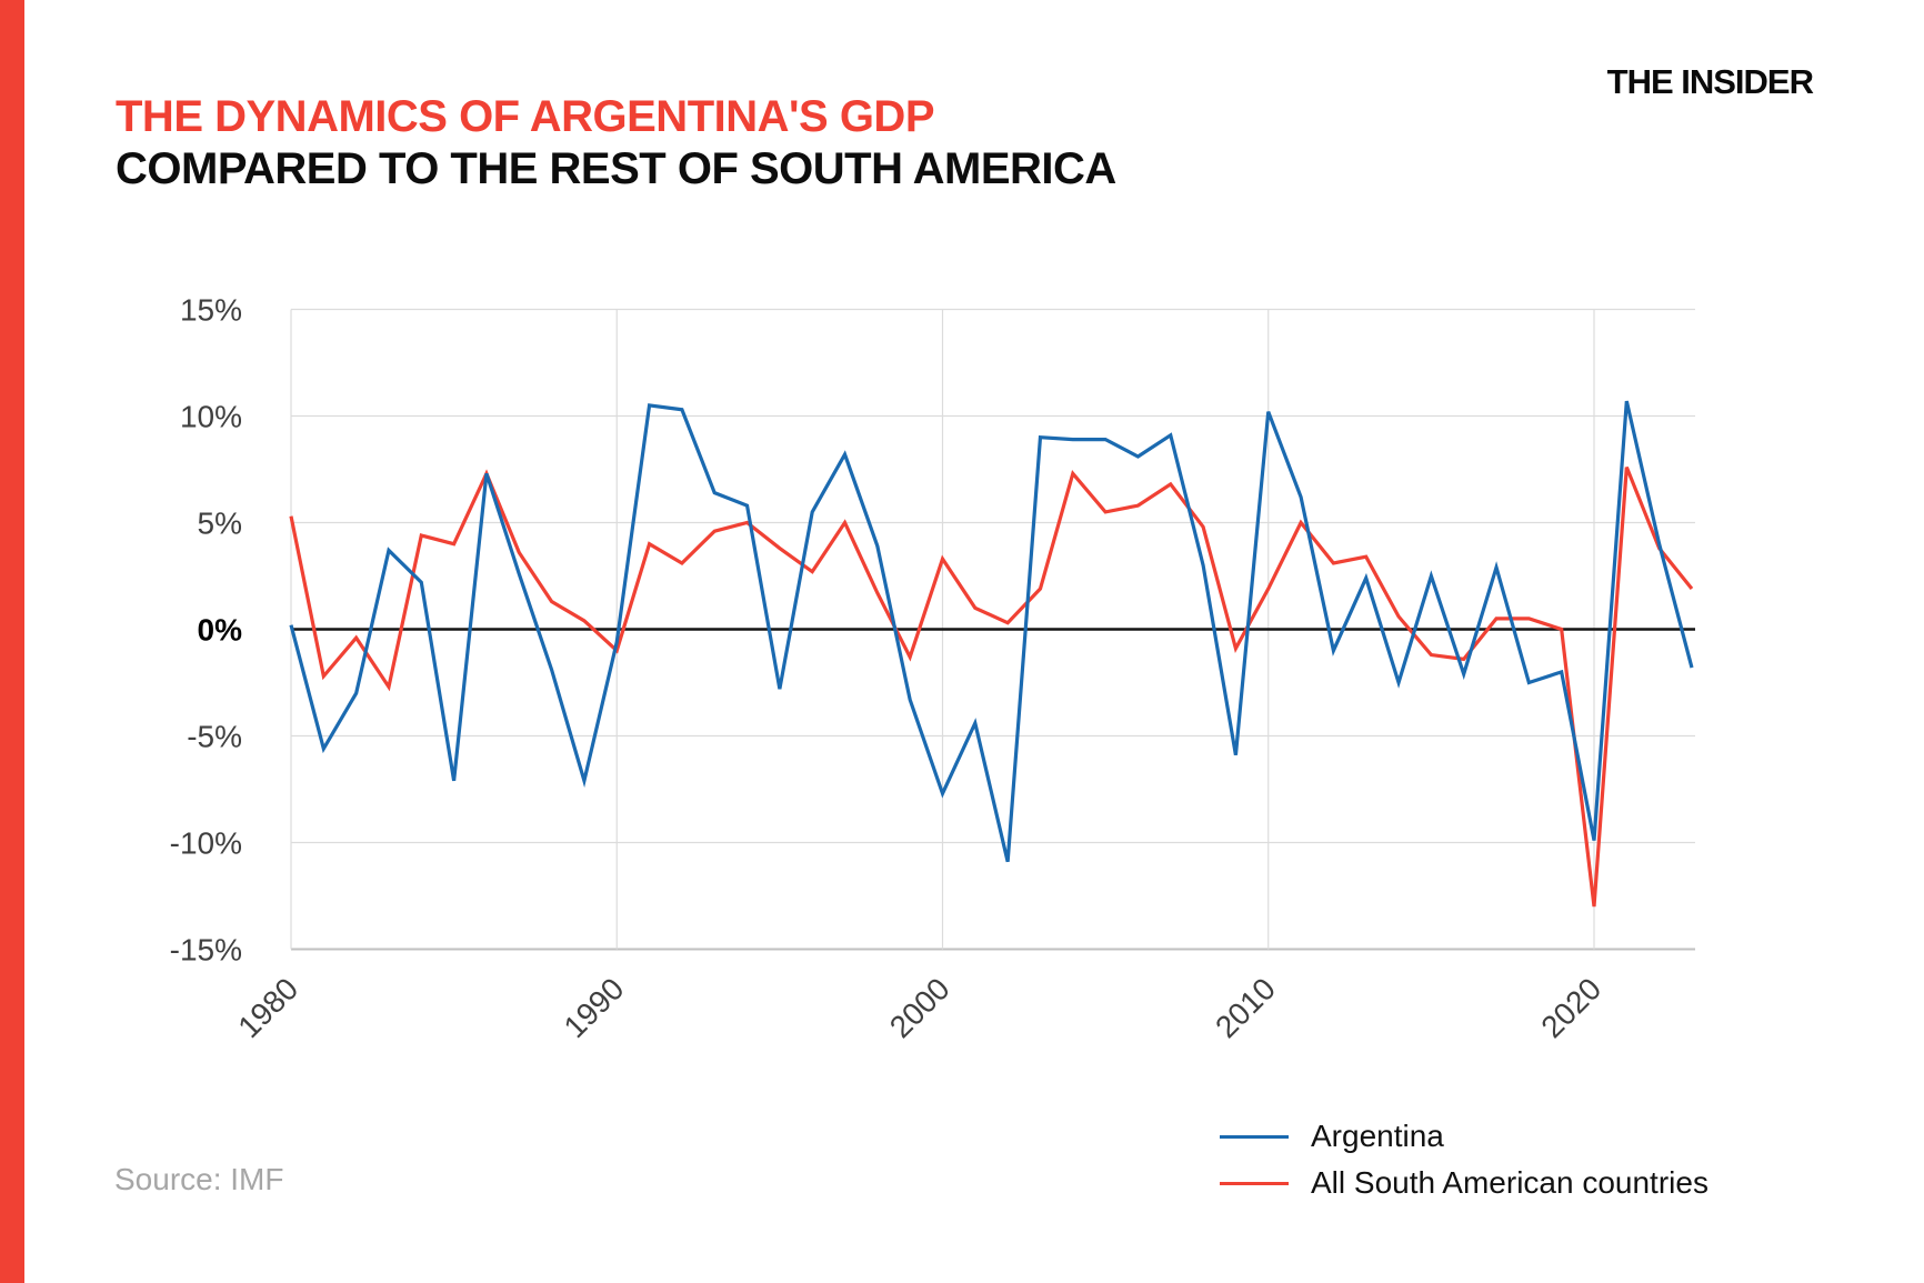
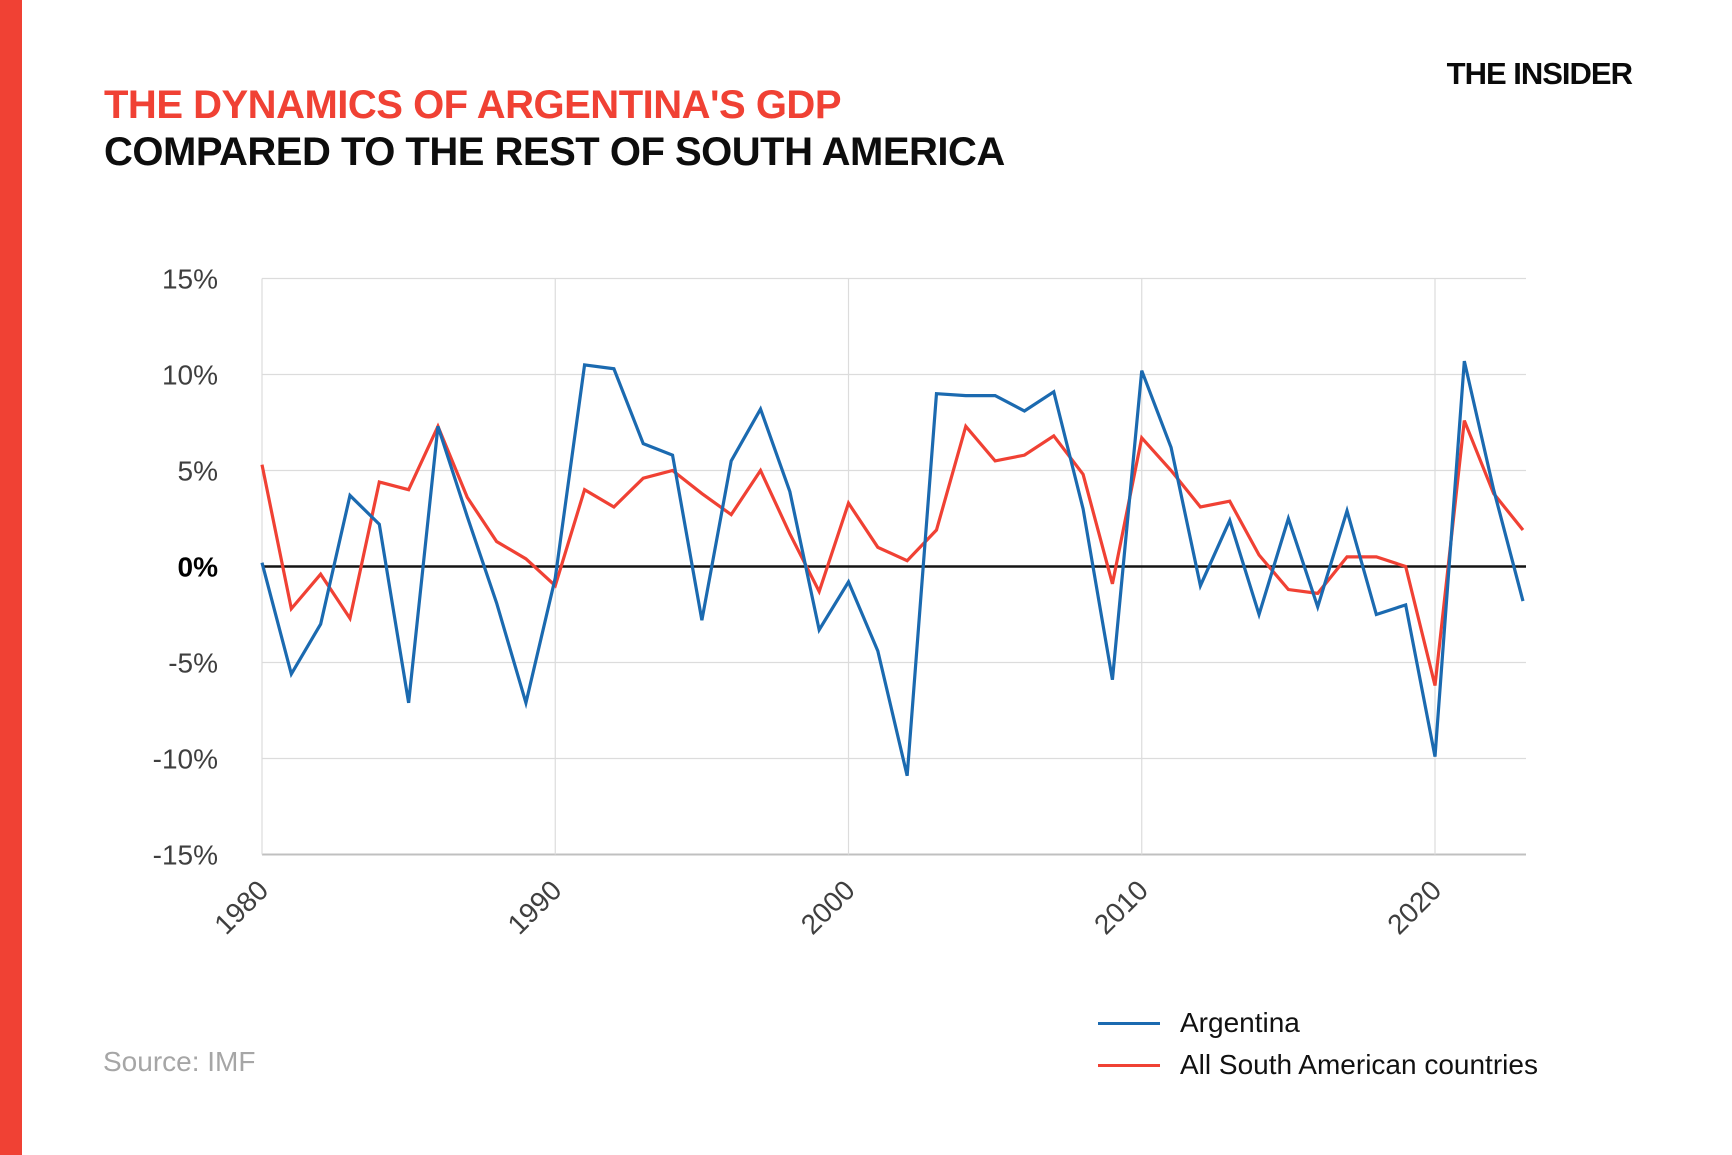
Argentina/2000: -7.7% -> -0.8%
All South American countries/2010: 1.9% -> 6.7%
All South American countries/2020: -13.0% -> -6.2%
